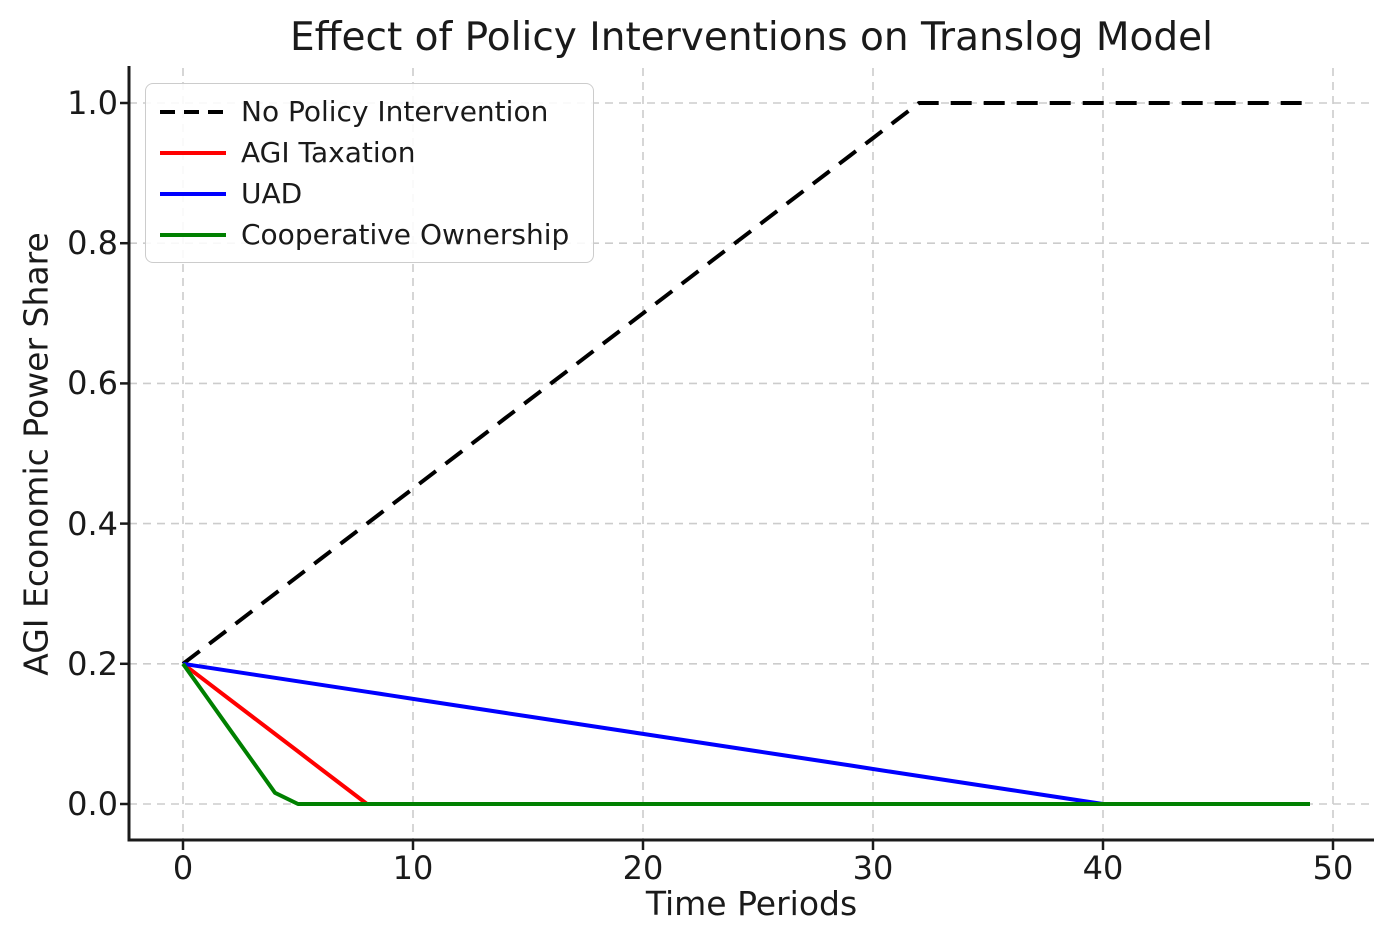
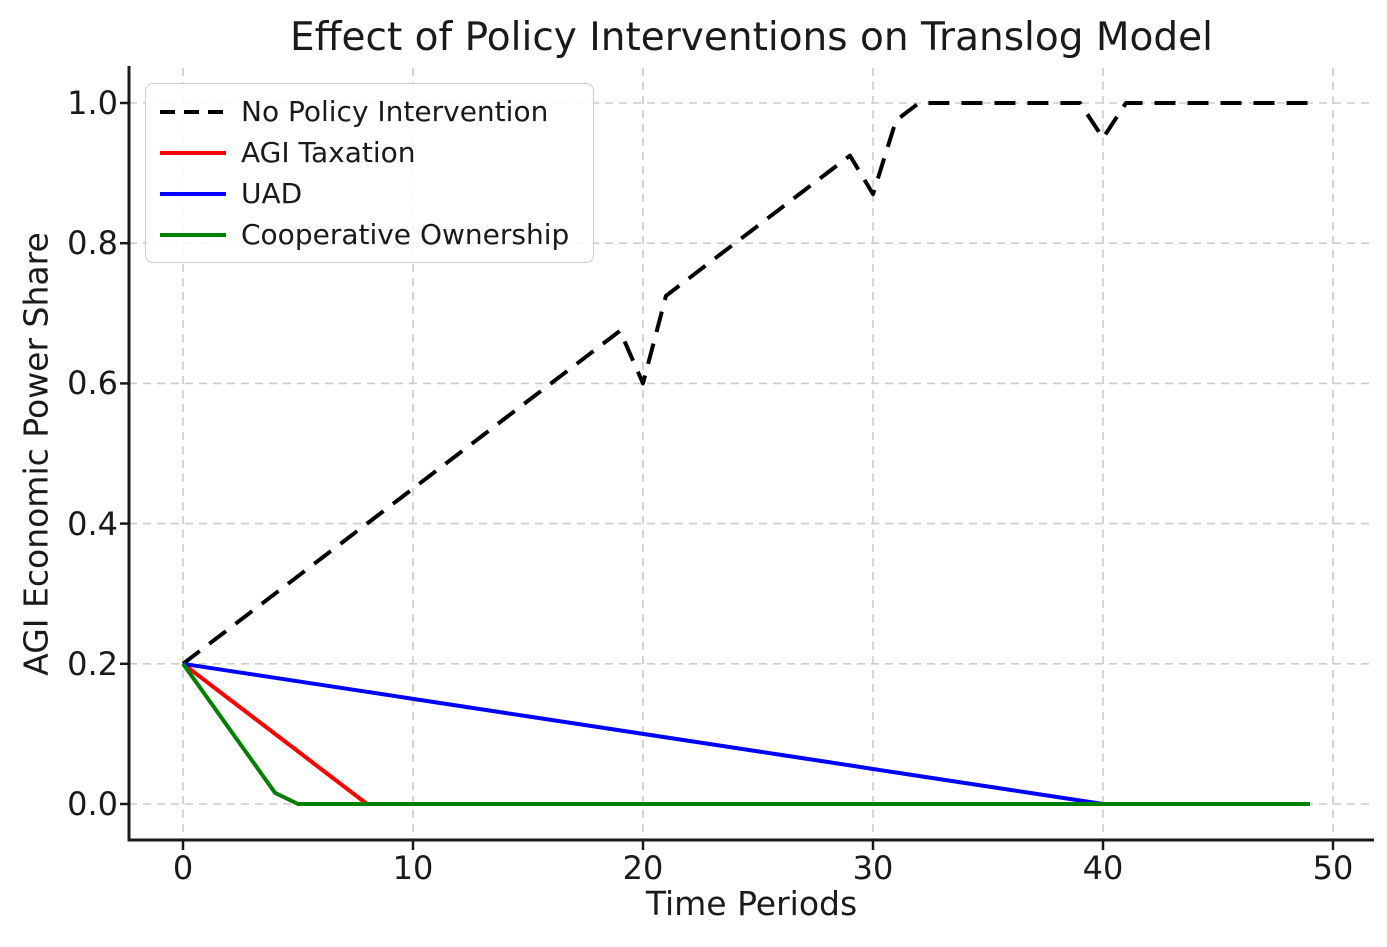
No Policy Intervention/20: 0.70 -> 0.60
No Policy Intervention/30: 0.95 -> 0.87
No Policy Intervention/40: 1.00 -> 0.95
